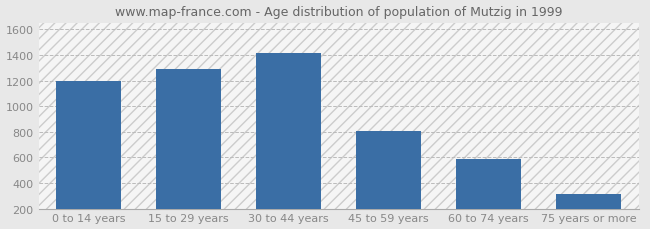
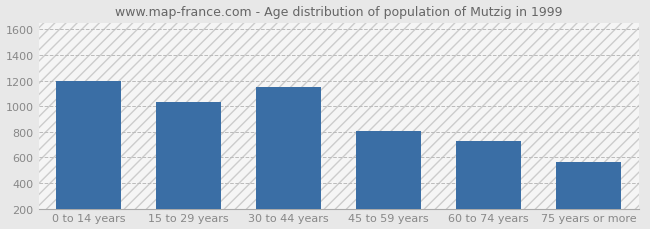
15 to 29 years: 1290 -> 1030
30 to 44 years: 1420 -> 1150
60 to 74 years: 580 -> 730
75 years or more: 320 -> 560
